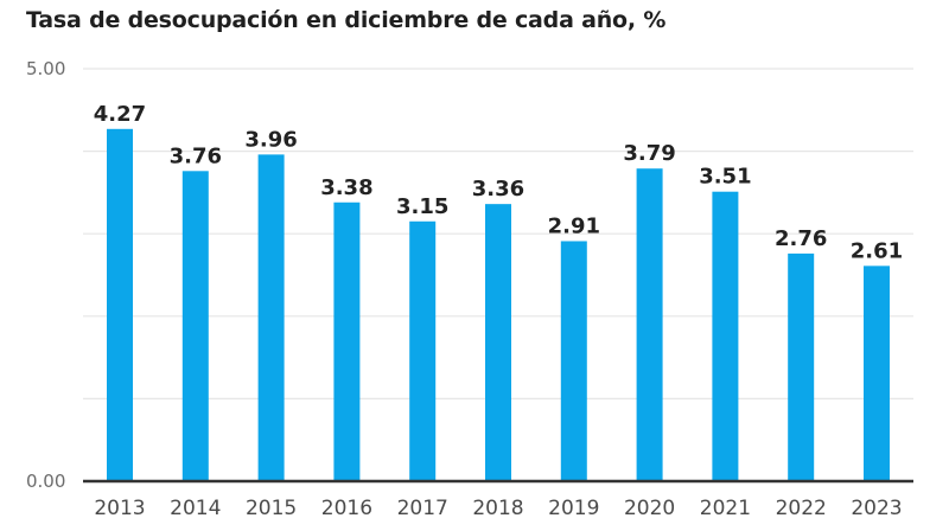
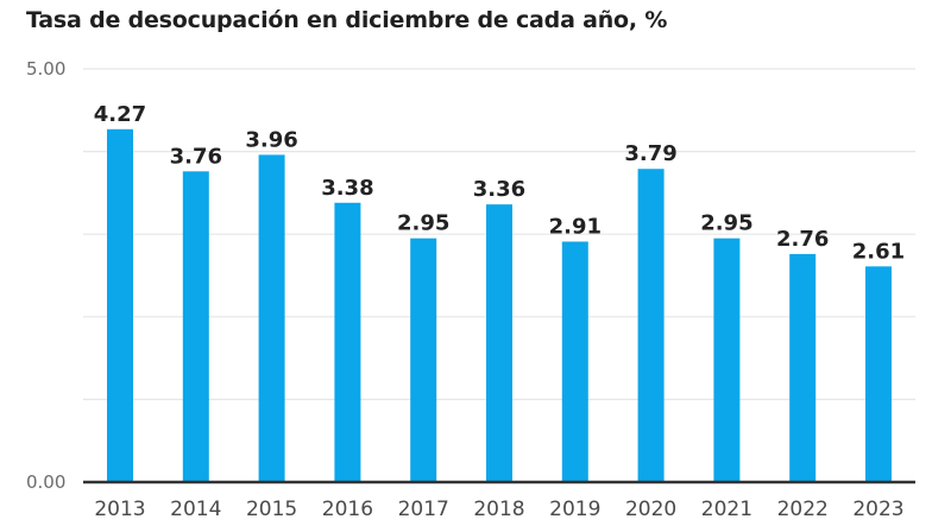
2017: 3.15 -> 2.95
2021: 3.51 -> 2.95
